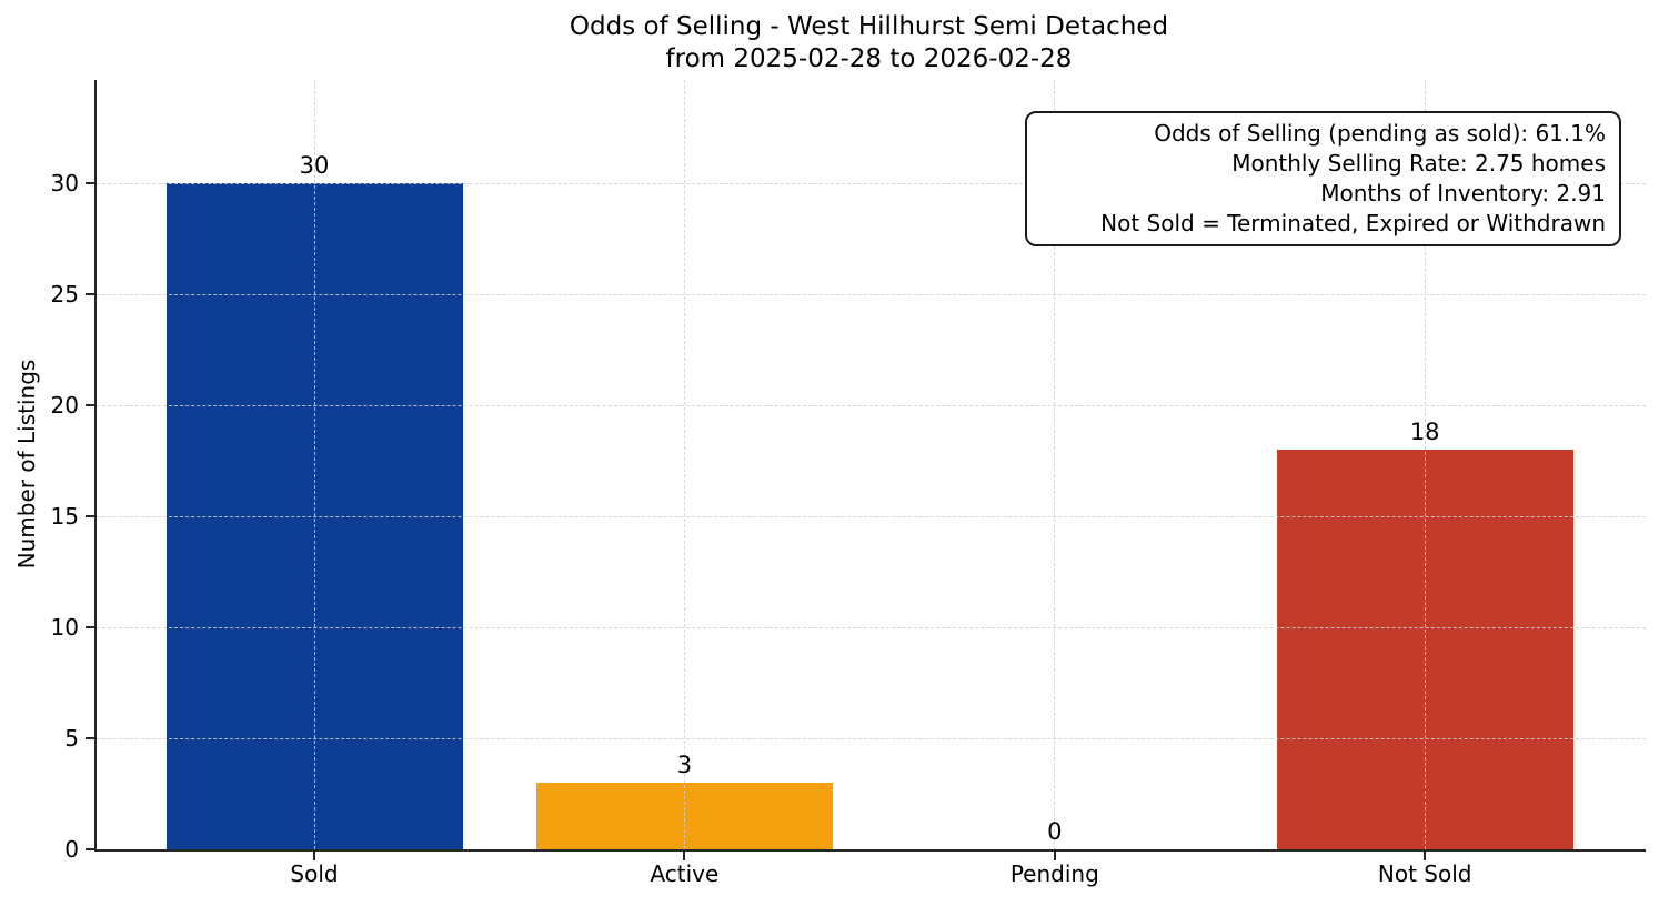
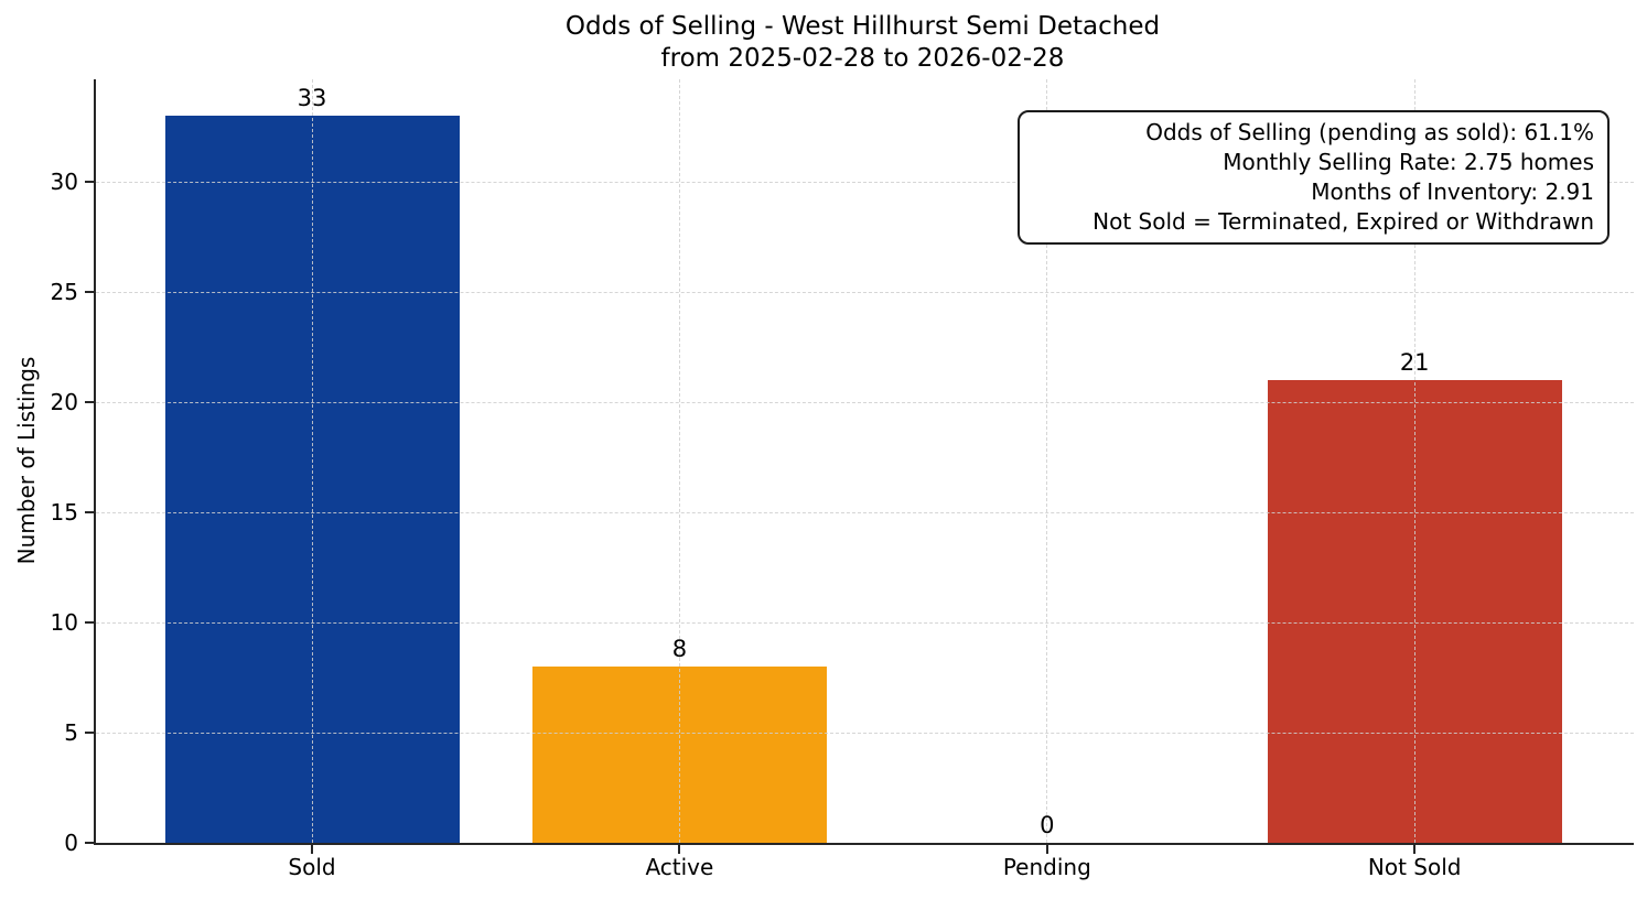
Sold: 30 -> 33
Active: 3 -> 8
Not Sold: 18 -> 21
